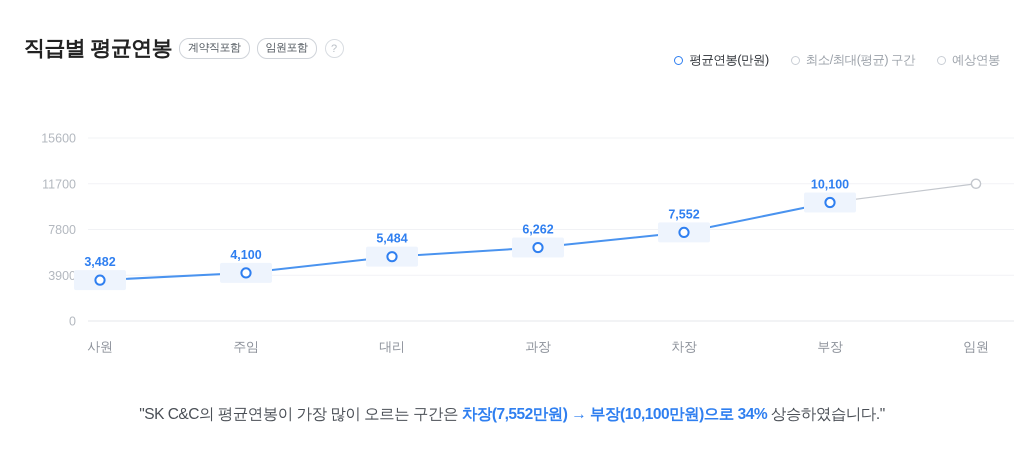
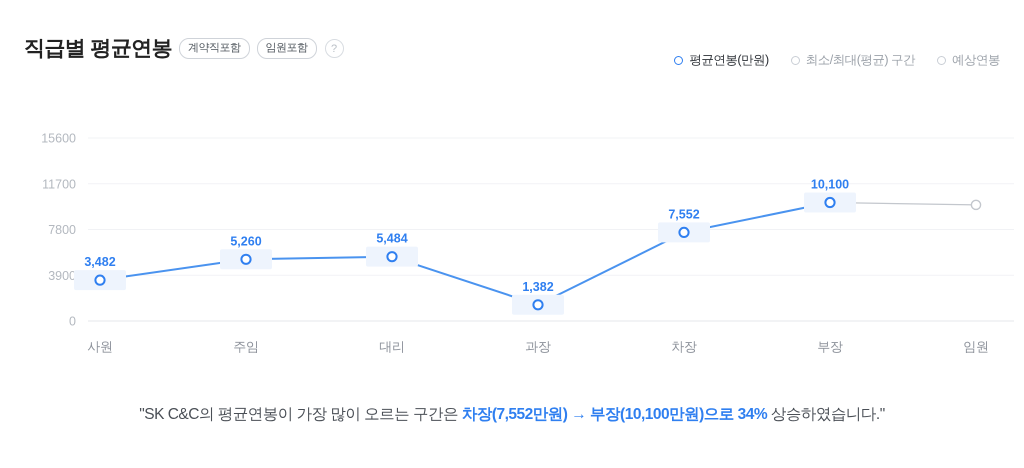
평균연봉(만원)/주임: 4,100 -> 5,260
평균연봉(만원)/과장: 6,262 -> 1,382
예상연봉/임원: 11700 -> 9900
